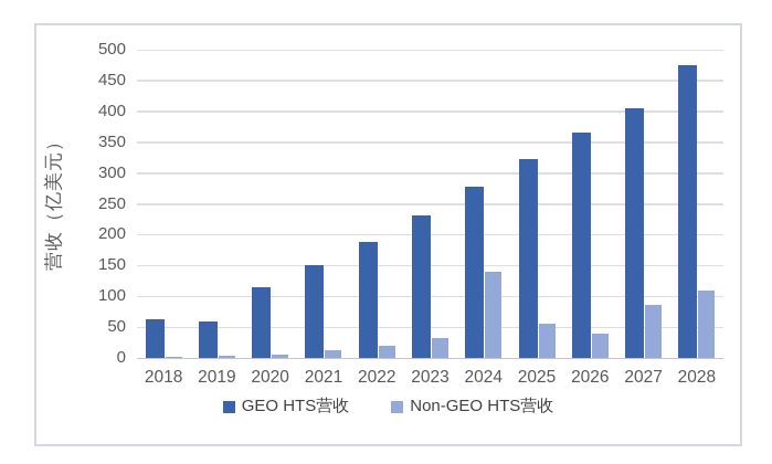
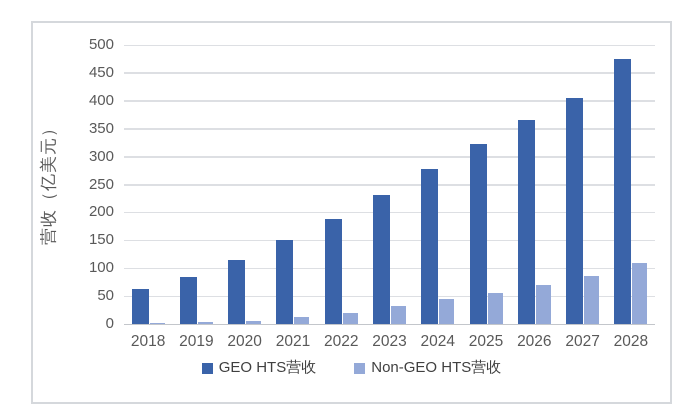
GEO HTS营收/2019: 60 -> 80
Non-GEO HTS营收/2024: 140 -> 40
Non-GEO HTS营收/2026: 40 -> 70
